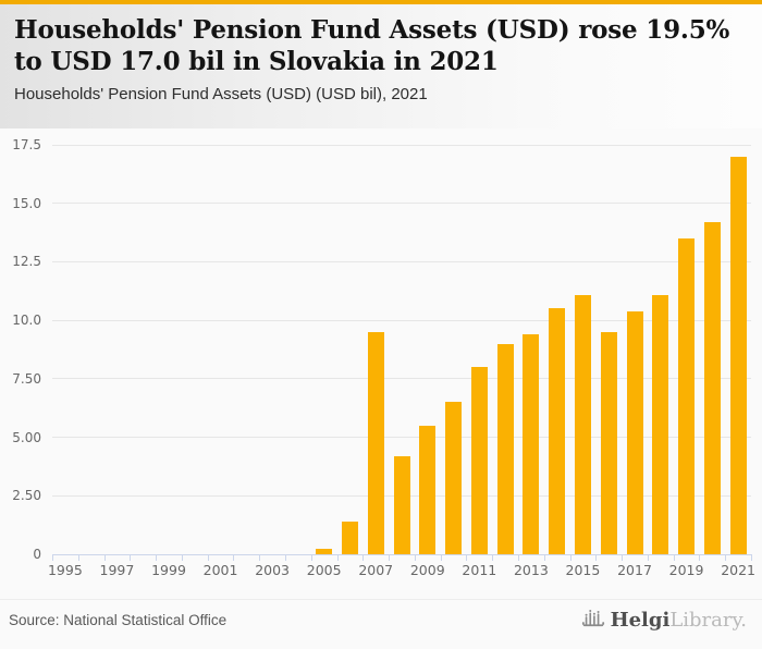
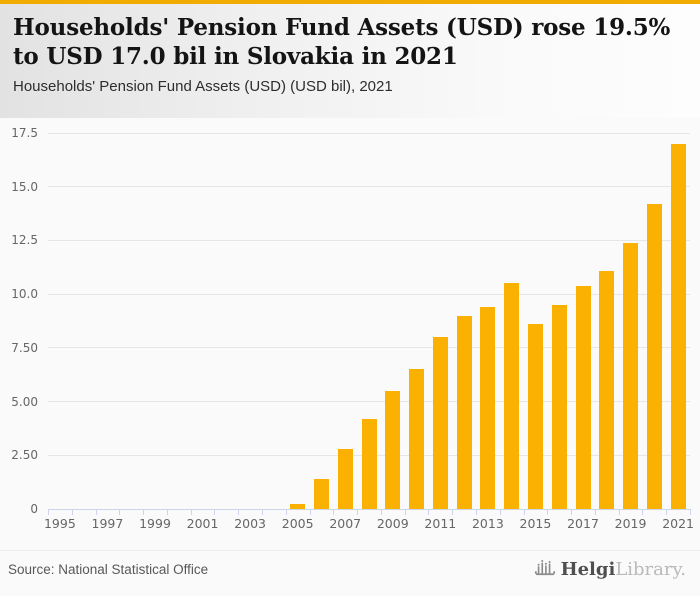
2007: 9.5 -> 2.8
2015: 11.1 -> 8.6
2019: 13.5 -> 12.4
